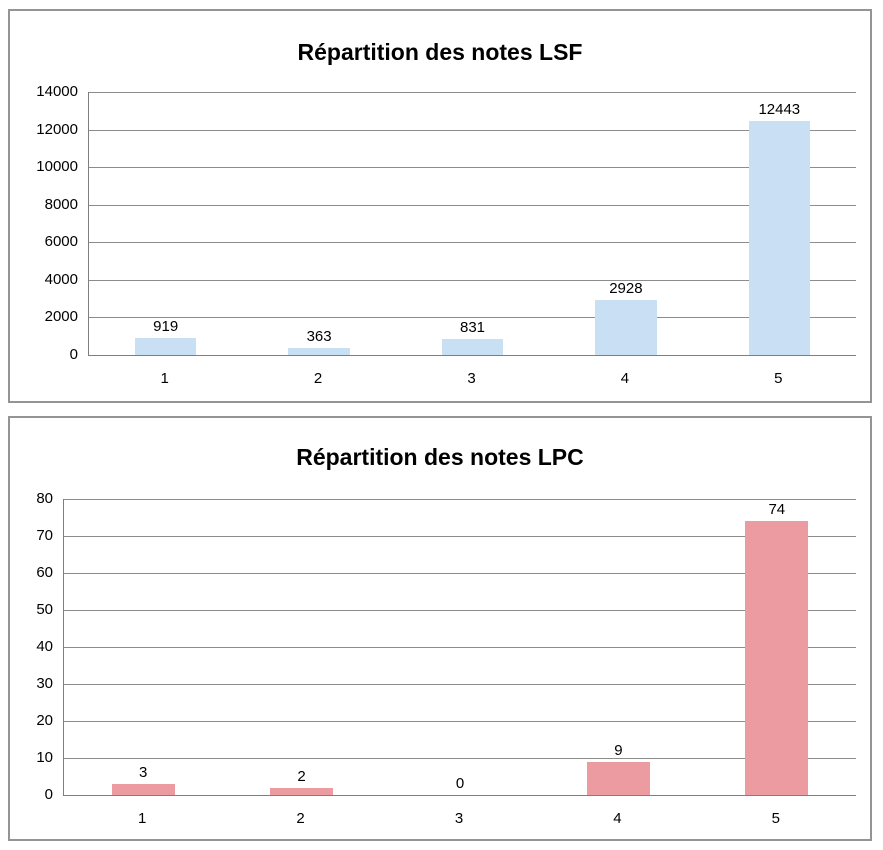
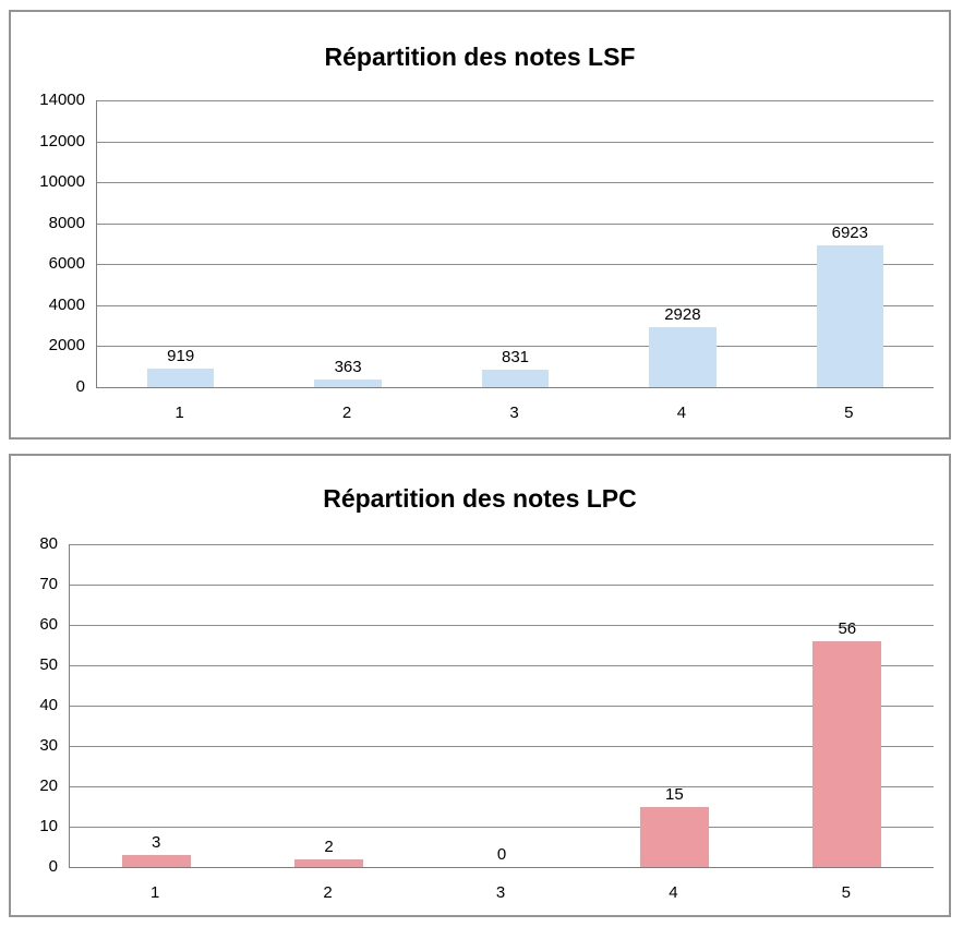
Répartition des notes LSF/5: 12443 -> 6923
Répartition des notes LPC/4: 9 -> 15
Répartition des notes LPC/5: 74 -> 56
